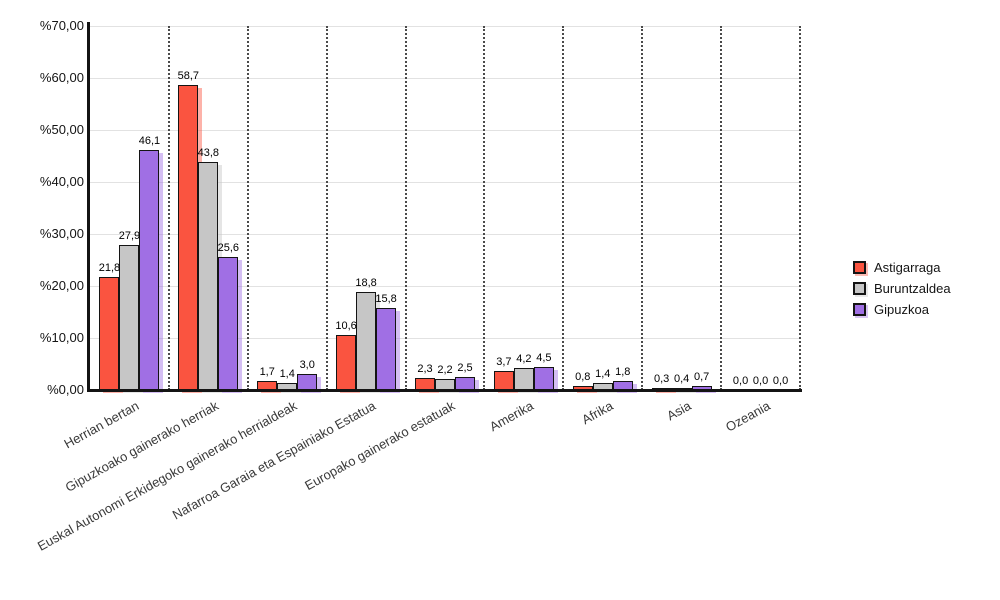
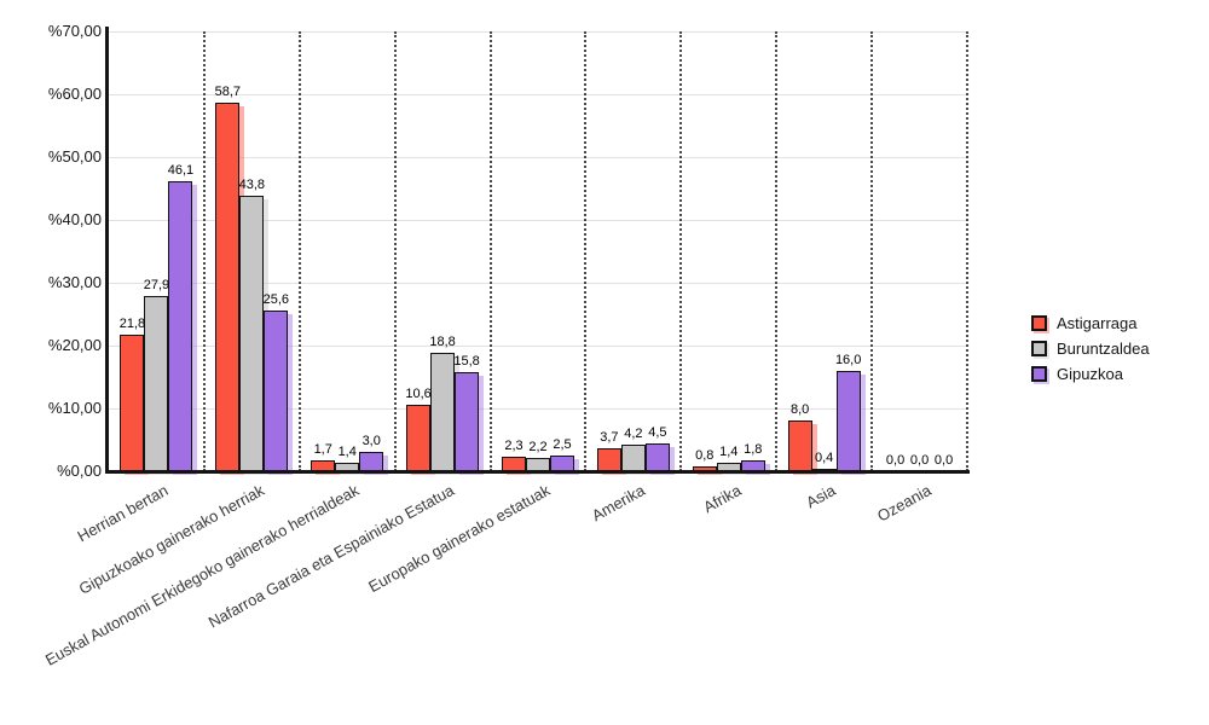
Astigarraga/Asia: 0,3 -> 8,0
Gipuzkoa/Asia: 0,7 -> 16,0
